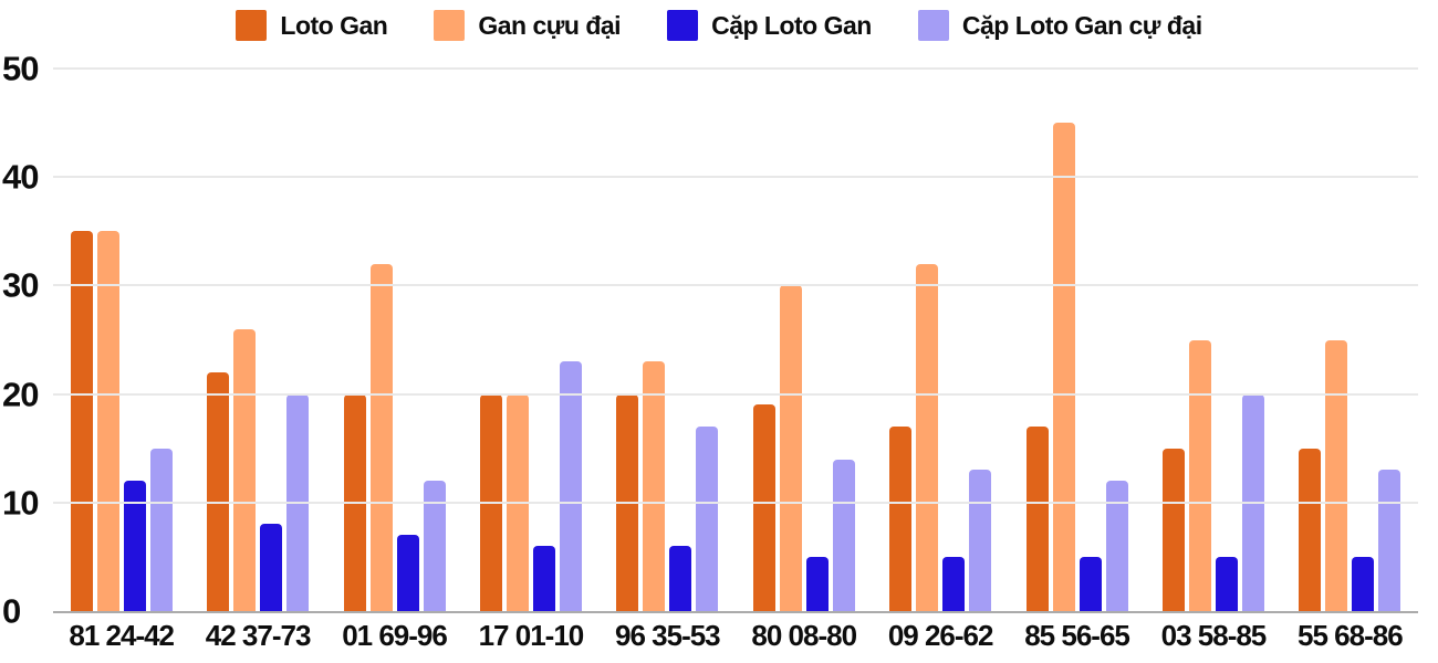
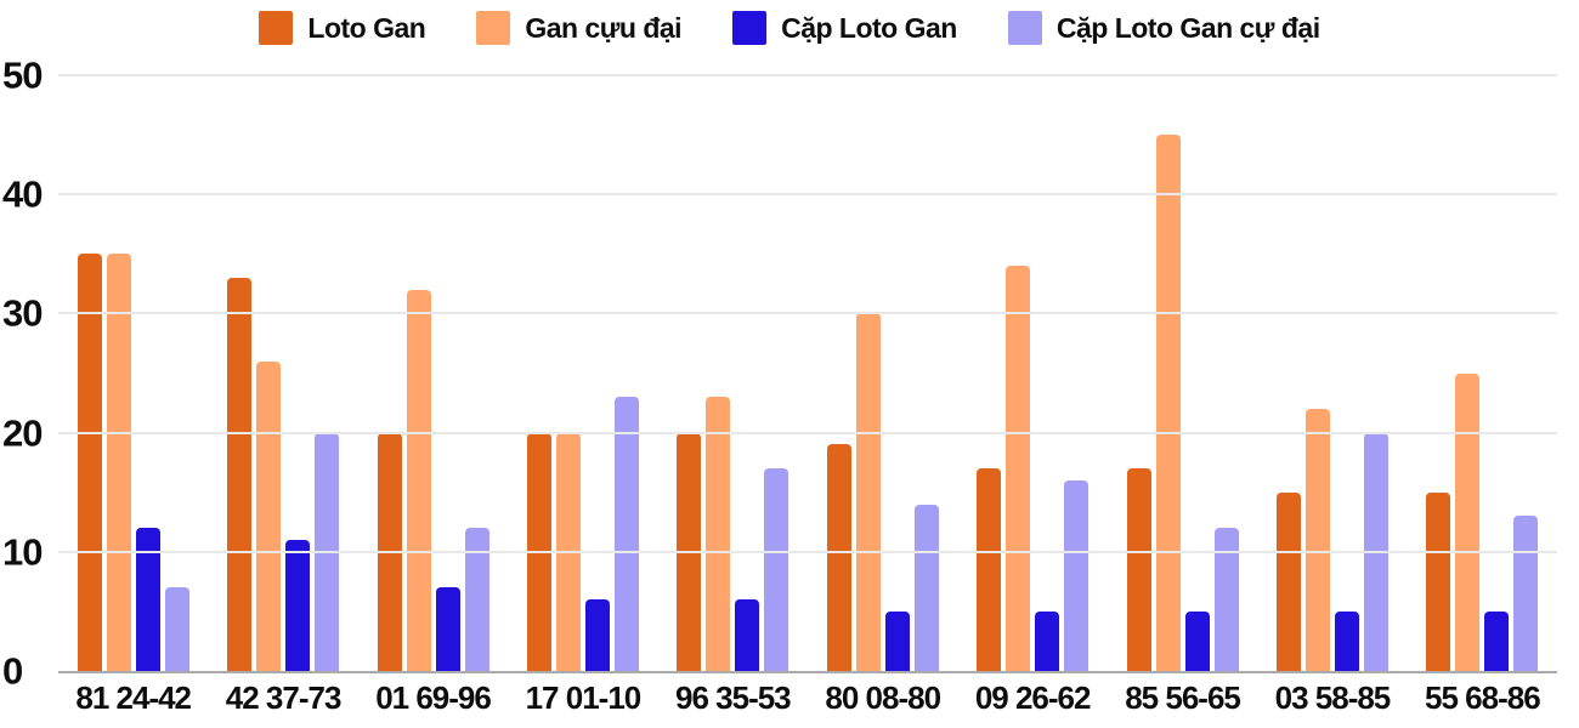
Cặp Loto Gan cự đại/81 24-42: 15 -> 7
Loto Gan/42 37-73: 22 -> 33
Cặp Loto Gan/42 37-73: 8 -> 11
Gan cựu đại/09 26-62: 32 -> 34
Cặp Loto Gan cự đại/09 26-62: 13 -> 16
Gan cựu đại/03 58-85: 25 -> 22
